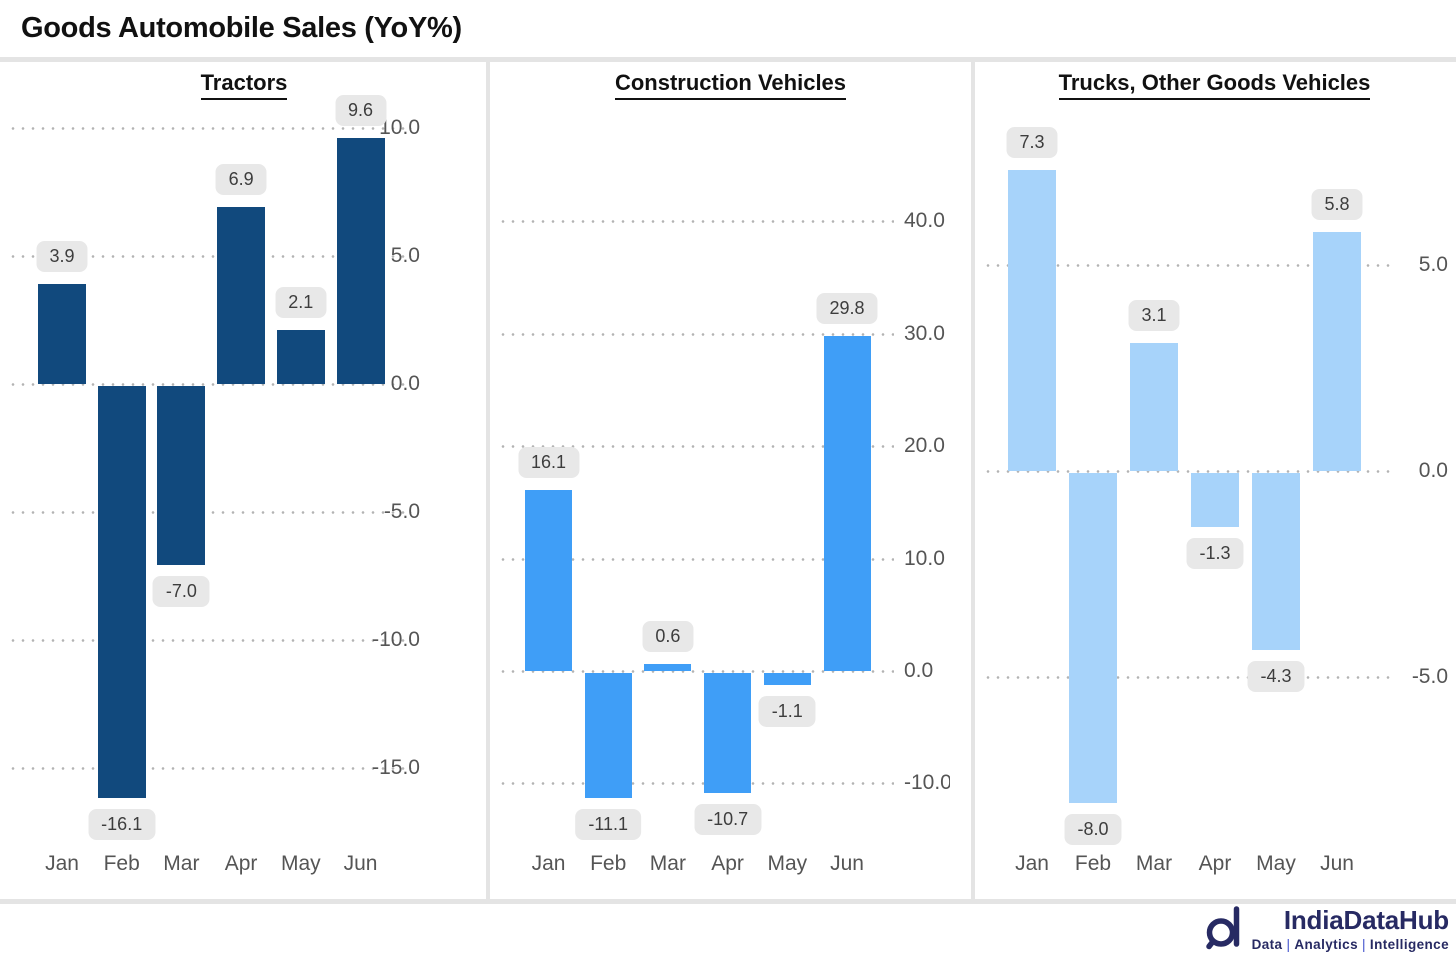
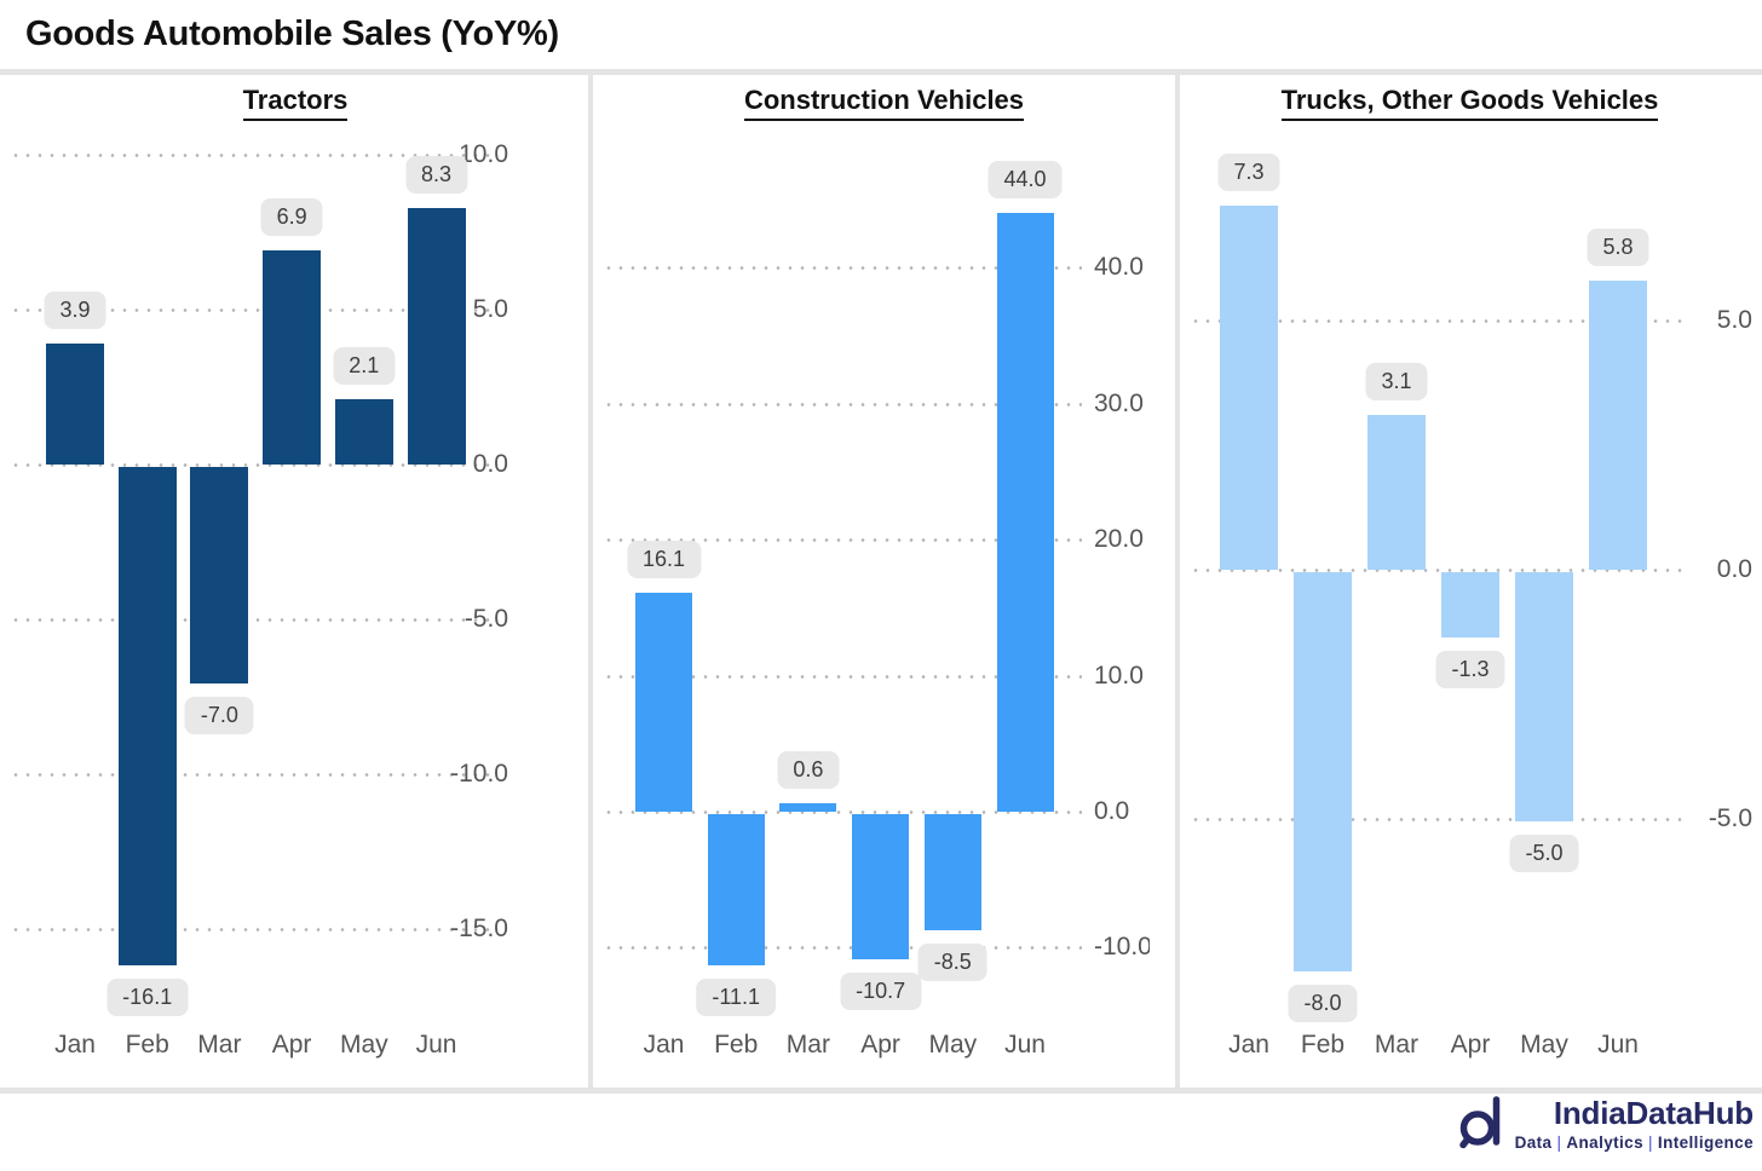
Tractors/Jun: 9.6 -> 8.3
Construction Vehicles/May: -1.1 -> -8.5
Construction Vehicles/Jun: 29.8 -> 44.0
Trucks, Other Goods Vehicles/May: -4.3 -> -5.0
